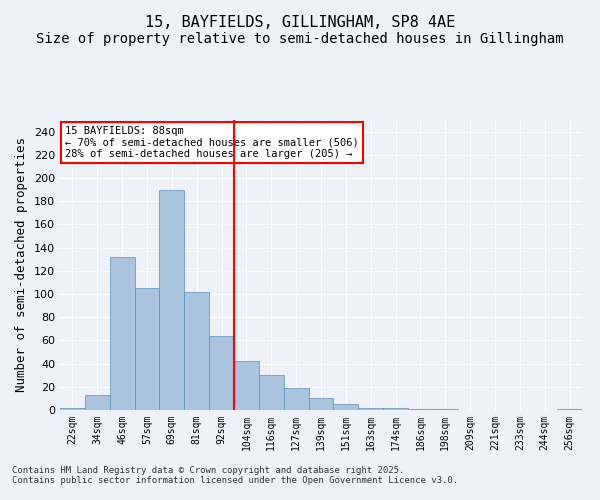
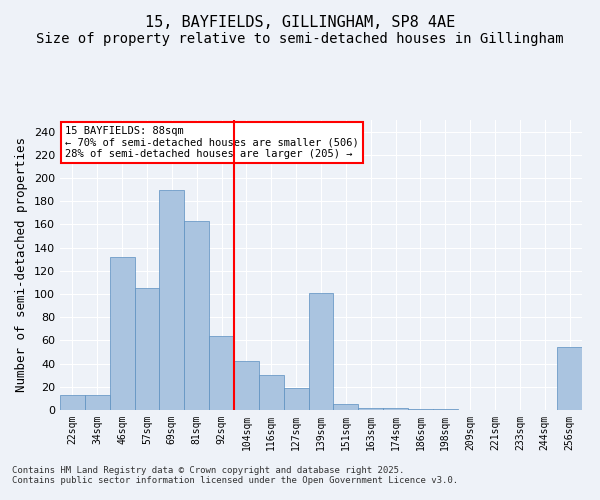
22sqm: 2 -> 13
81sqm: 102 -> 163
139sqm: 10 -> 101
256sqm: 1 -> 54
